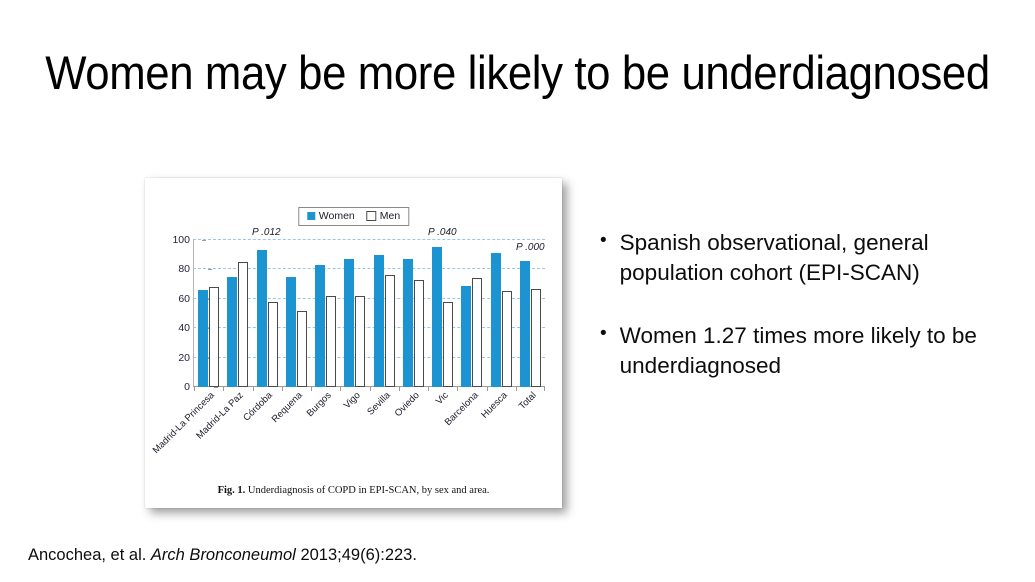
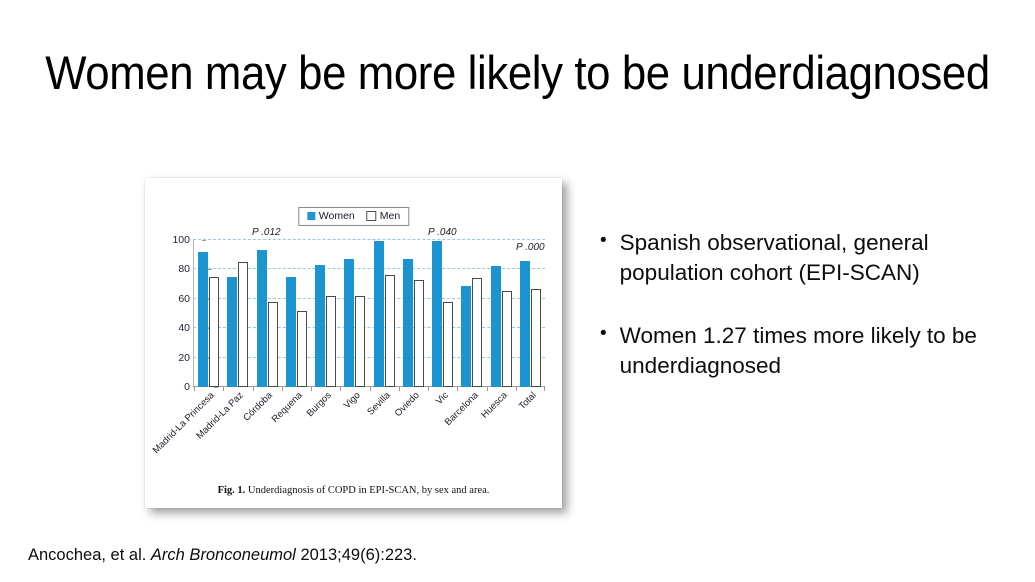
Women/Madrid-La Princesa: 66 -> 92
Men/Madrid-La Princesa: 68 -> 75
Women/Sevilla: 90 -> 99
Women/Vic: 95 -> 99
Women/Huesca: 91 -> 82
